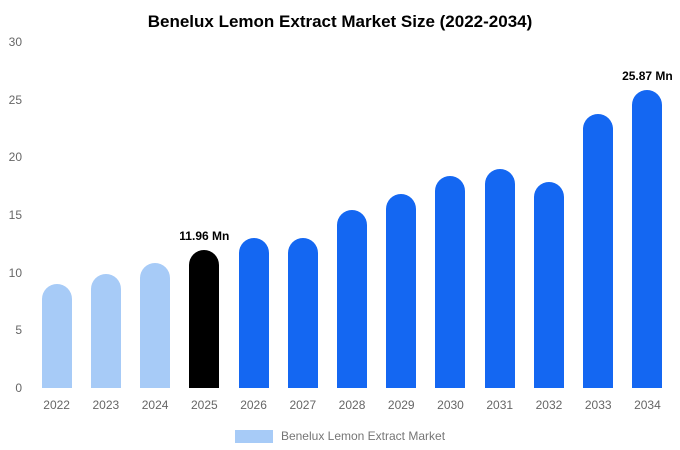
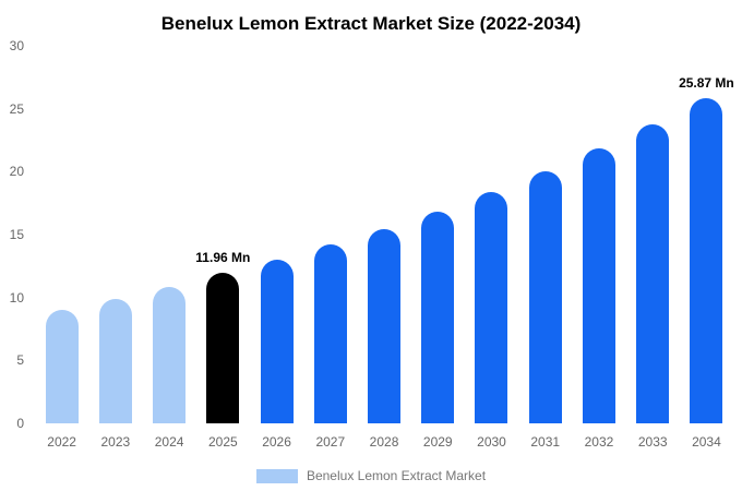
2027: 13.0 -> 14.2
2031: 19.0 -> 20.0
2032: 17.9 -> 21.8
